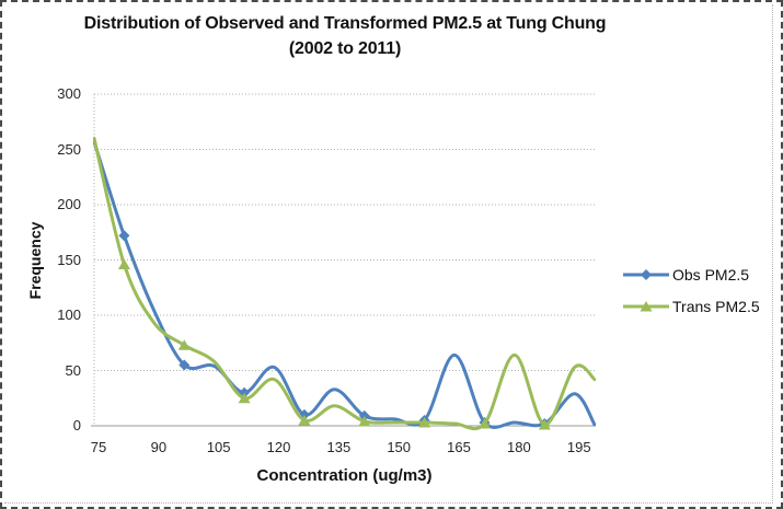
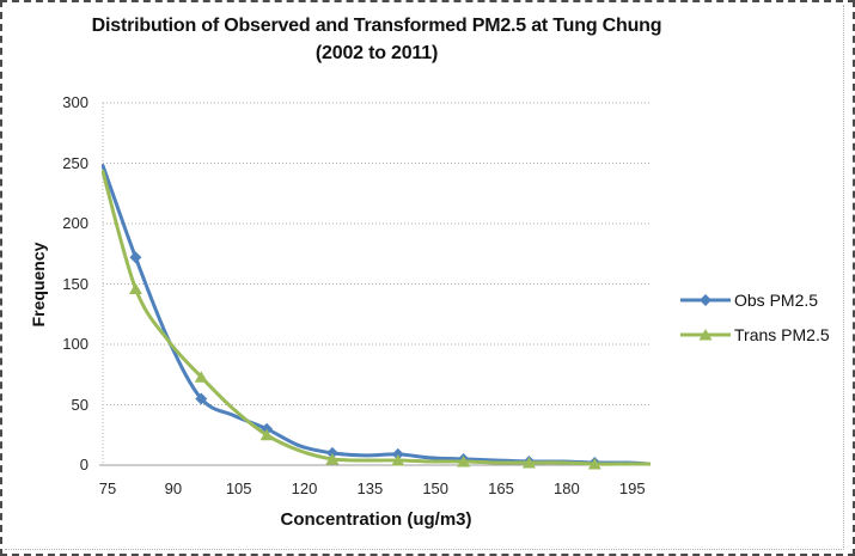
Obs PM2.5/75: 257 -> 248
Trans PM2.5/75: 260 -> 243
Trans PM2.5/90: 93 -> 103
Obs PM2.5/105: 54 -> 41
Trans PM2.5/105: 58 -> 46
Obs PM2.5/120: 53 -> 16
Trans PM2.5/120: 42 -> 12
Obs PM2.5/135: 33 -> 8
Trans PM2.5/135: 18 -> 4
Obs PM2.5/165: 64 -> 4
Trans PM2.5/180: 64 -> 2
Obs PM2.5/195: 29 -> 2
Trans PM2.5/195: 53 -> 1
Trans PM2.5/200: 42 -> 1
